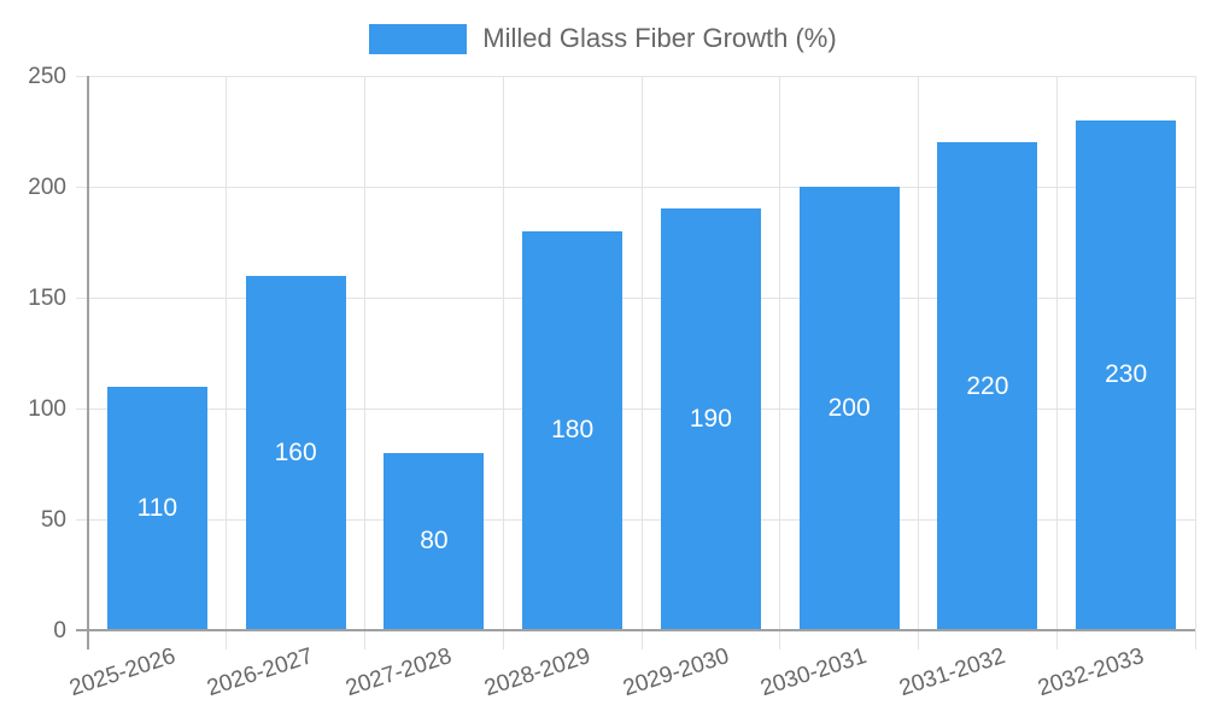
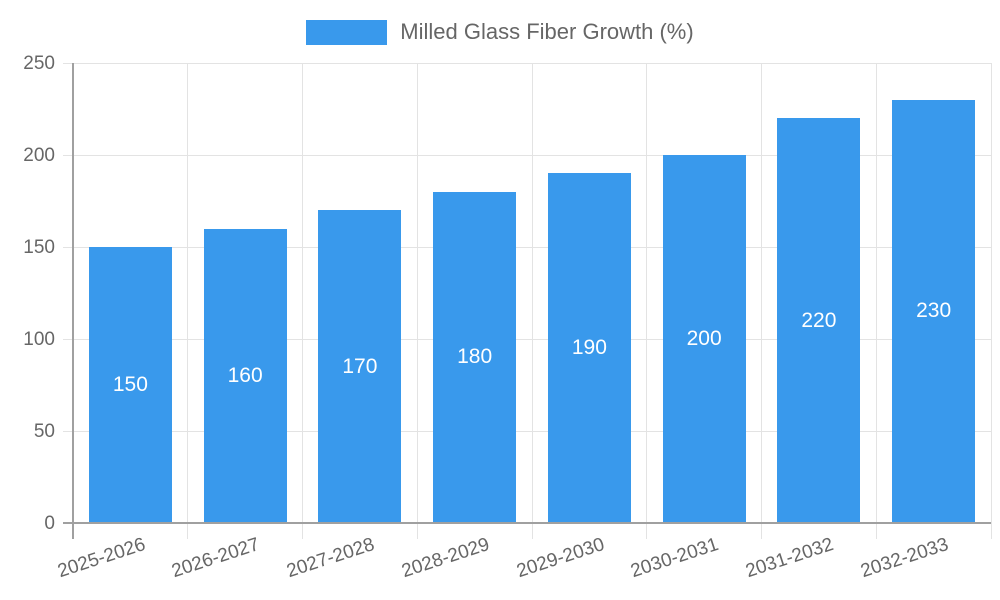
2025-2026: 110 -> 150
2027-2028: 80 -> 170
